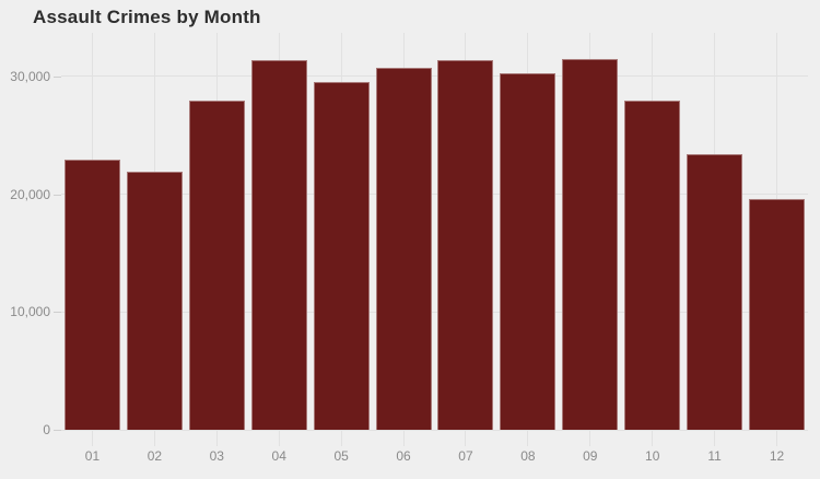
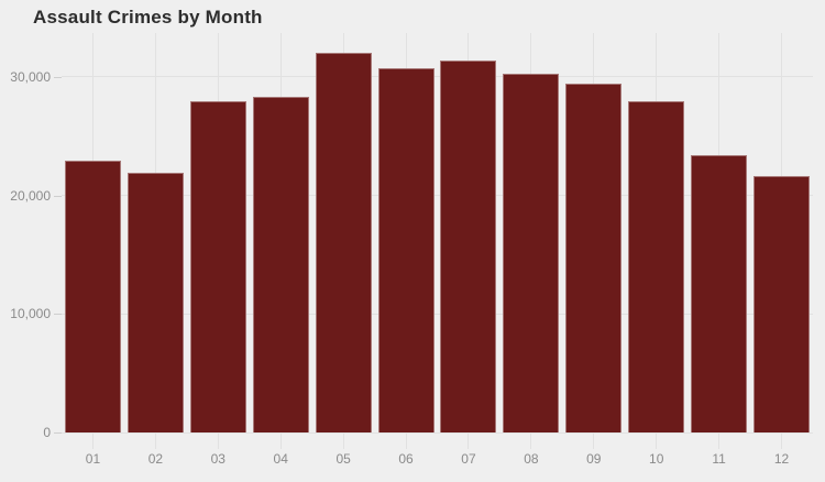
04: 31400 -> 28300
05: 29500 -> 32000
09: 31500 -> 29400
12: 19600 -> 21600
